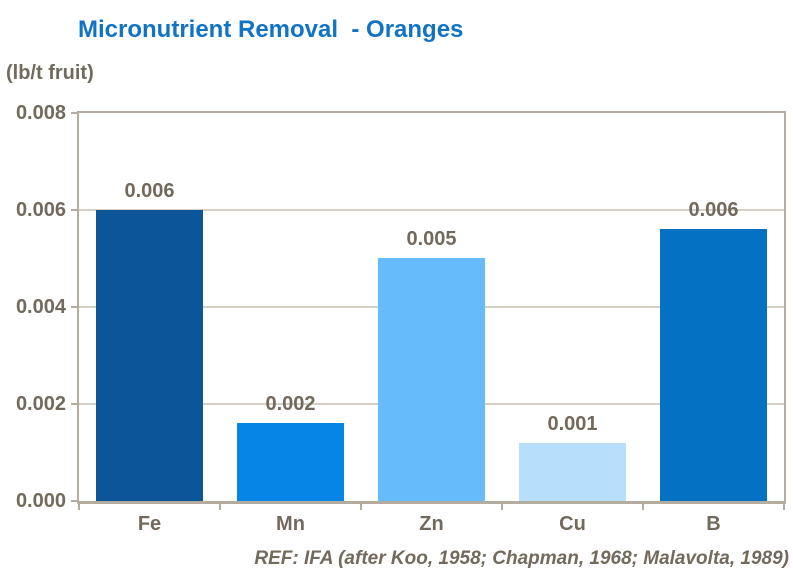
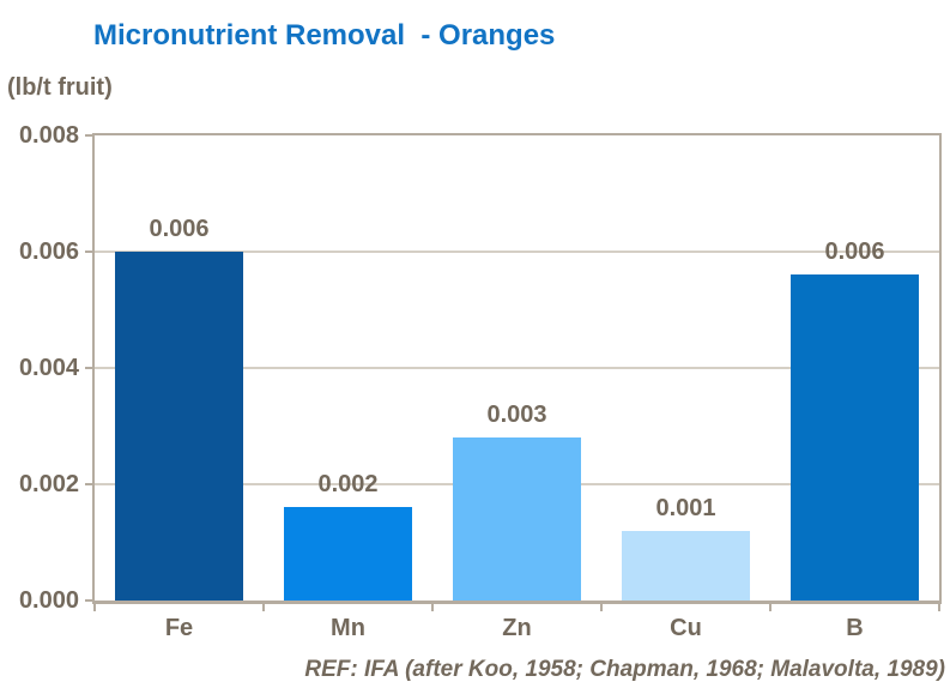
Zn: 0.005 -> 0.003
